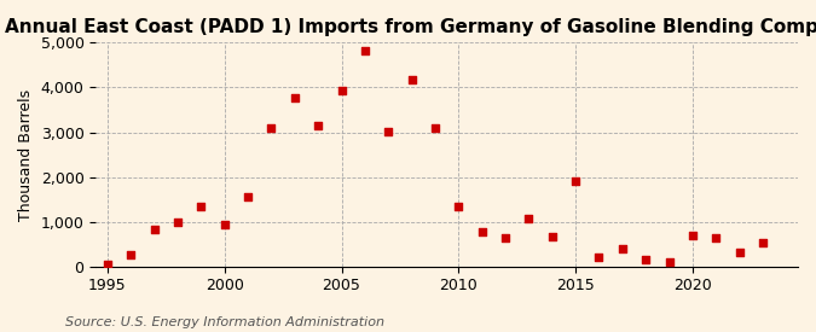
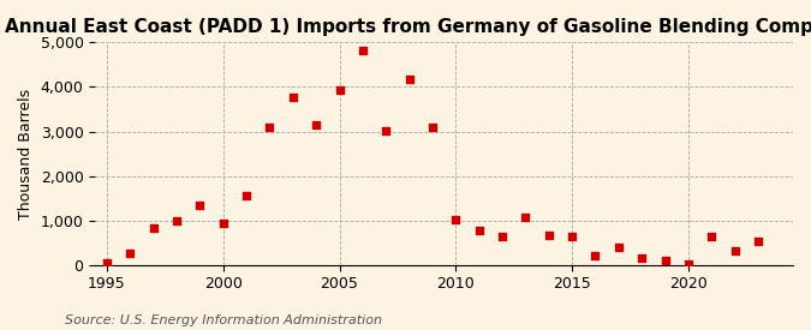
2010: 1,350 -> 1,010
2015: 1,900 -> 640
2020: 700 -> 30
